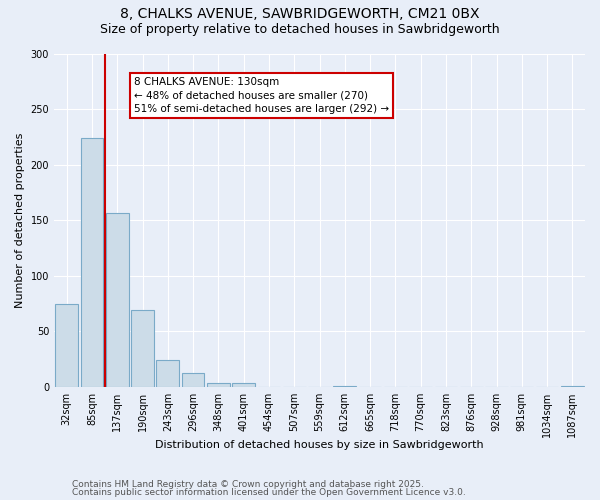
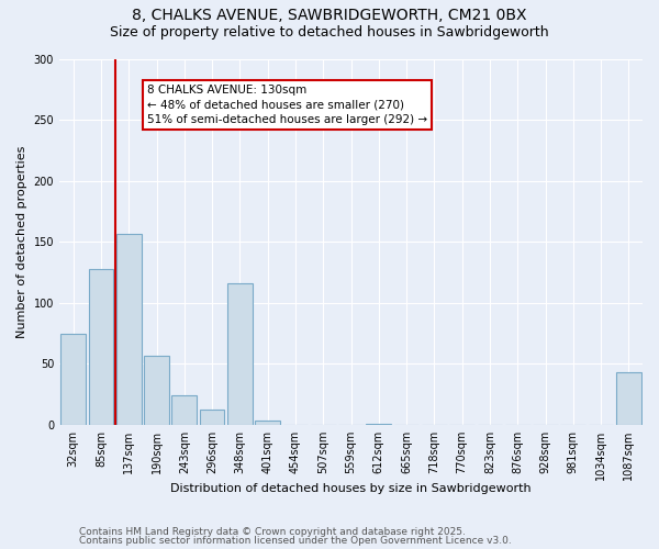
85sqm: 224 -> 128
190sqm: 69 -> 57
348sqm: 4 -> 116
1087sqm: 1 -> 43
